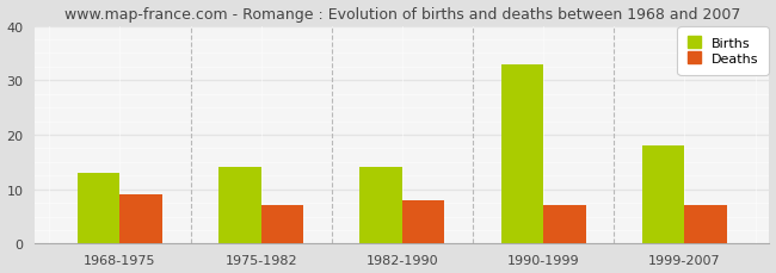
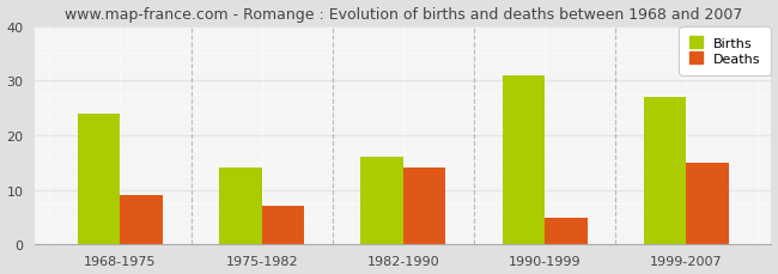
Births/1968-1975: 13 -> 24
Births/1982-1990: 14 -> 16
Deaths/1982-1990: 8 -> 14
Births/1990-1999: 33 -> 31
Deaths/1990-1999: 7 -> 5
Births/1999-2007: 18 -> 27
Deaths/1999-2007: 7 -> 15
